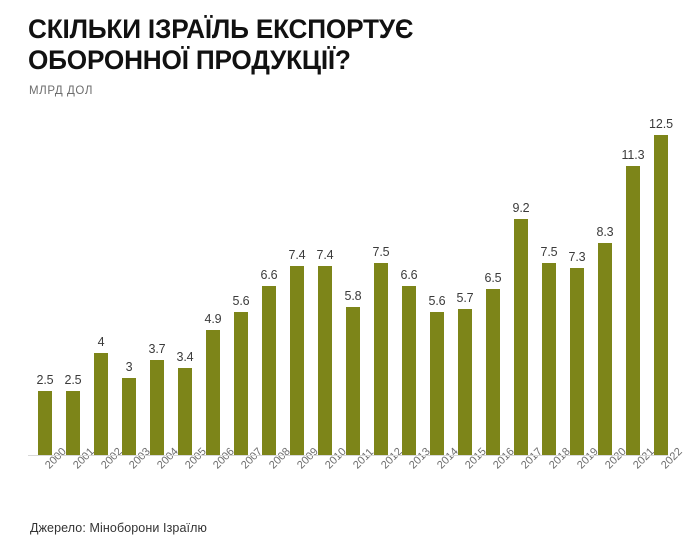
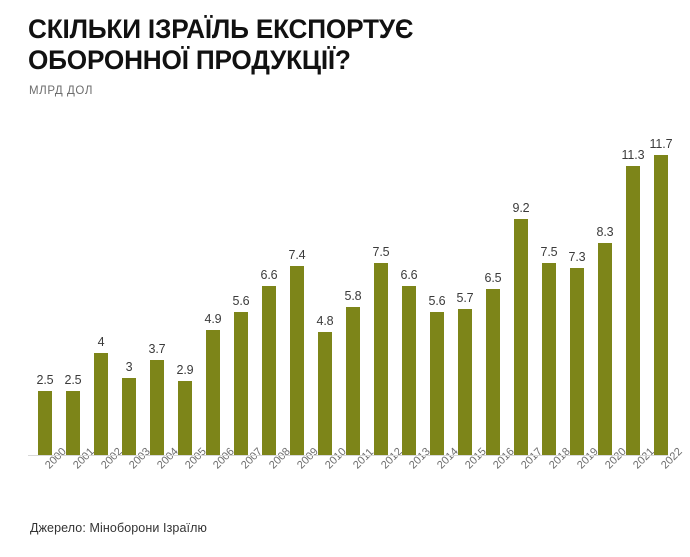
2005: 3.4 -> 2.9
2010: 7.4 -> 4.8
2022: 12.5 -> 11.7
